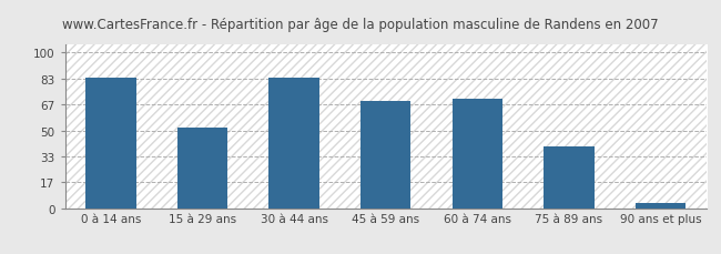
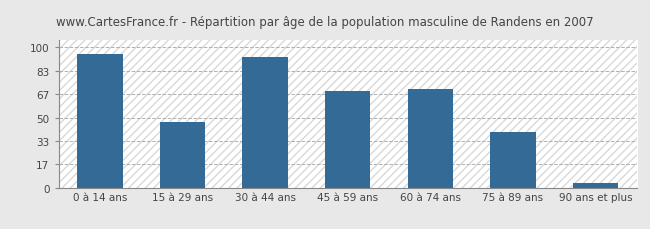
0 à 14 ans: 84 -> 95
15 à 29 ans: 52 -> 47
30 à 44 ans: 84 -> 93
